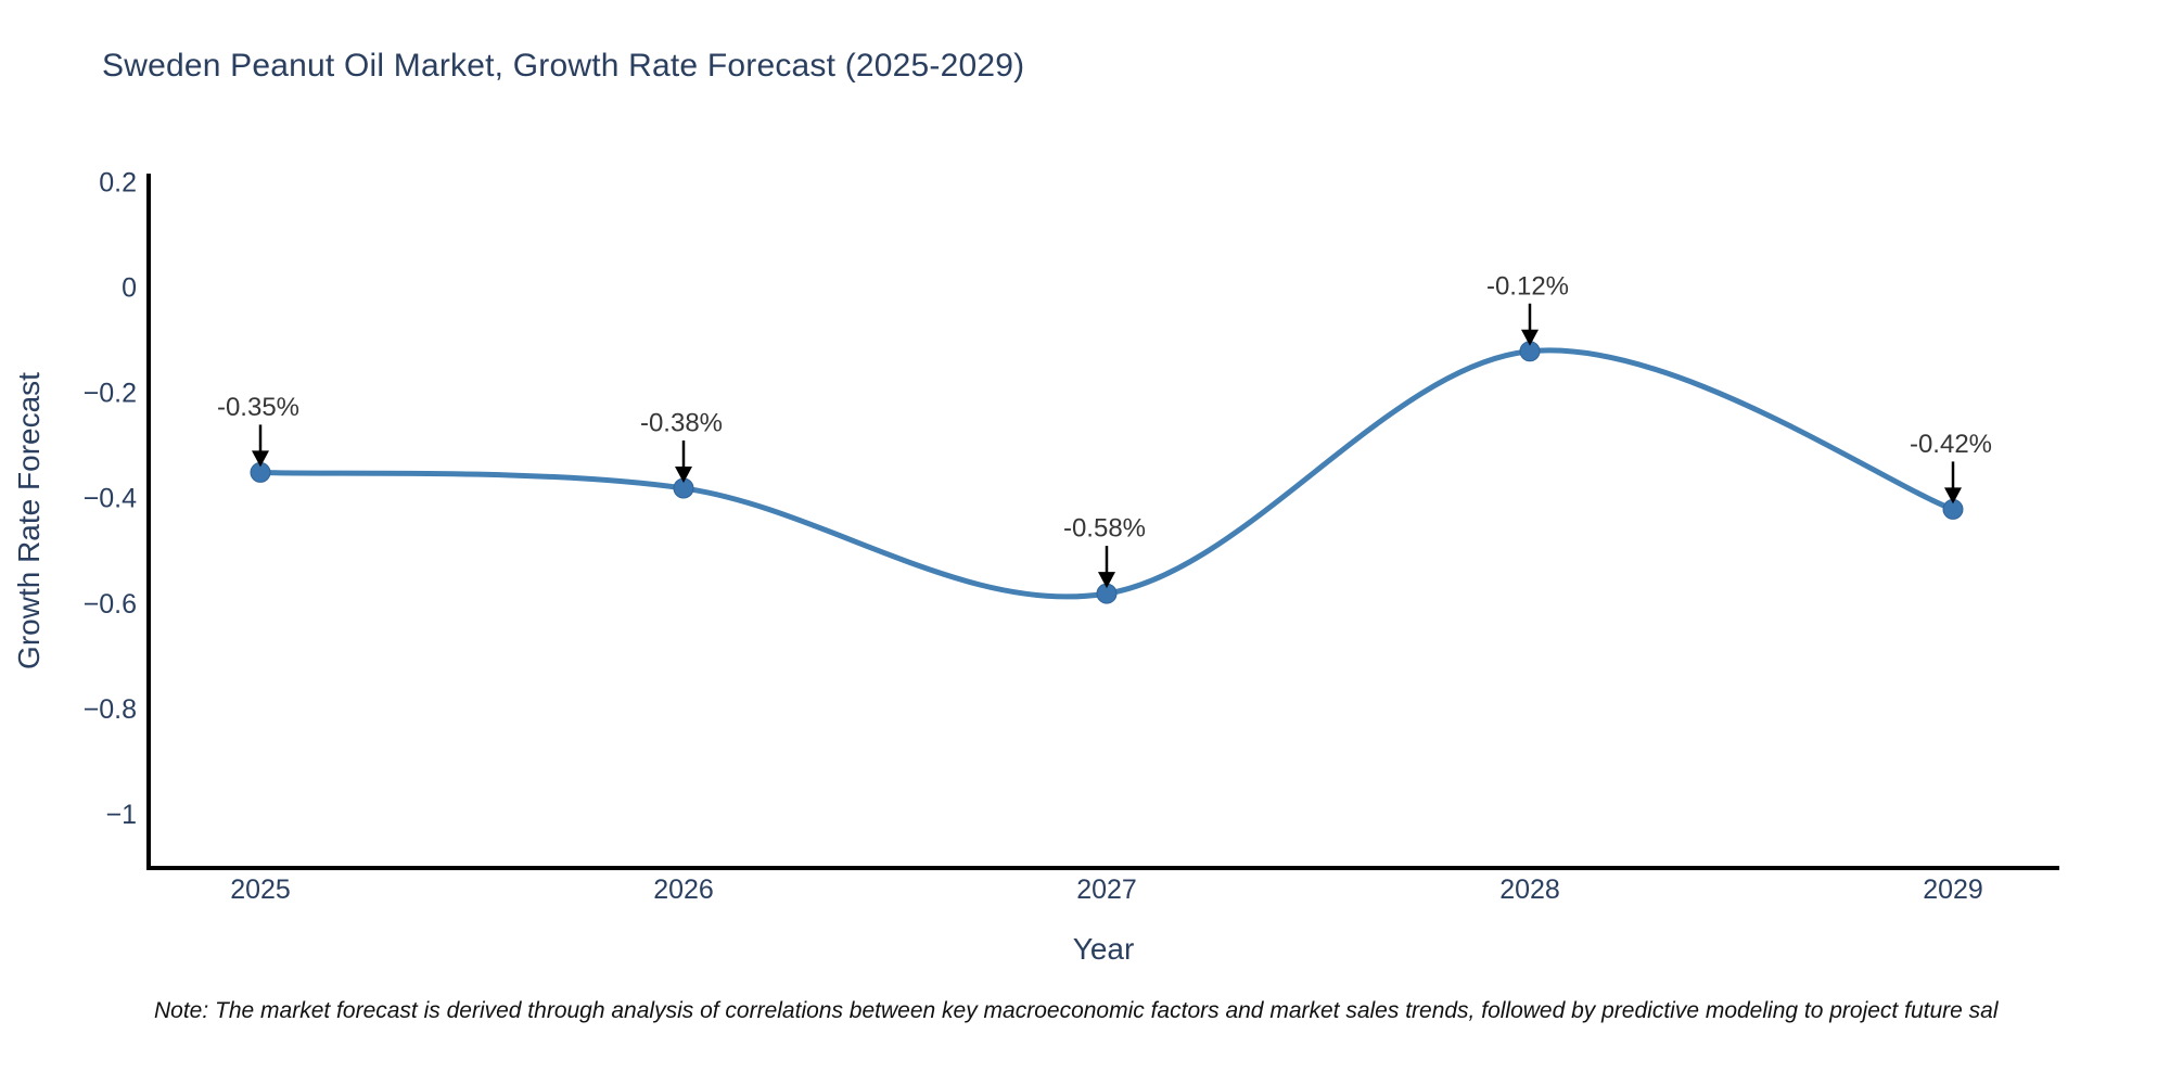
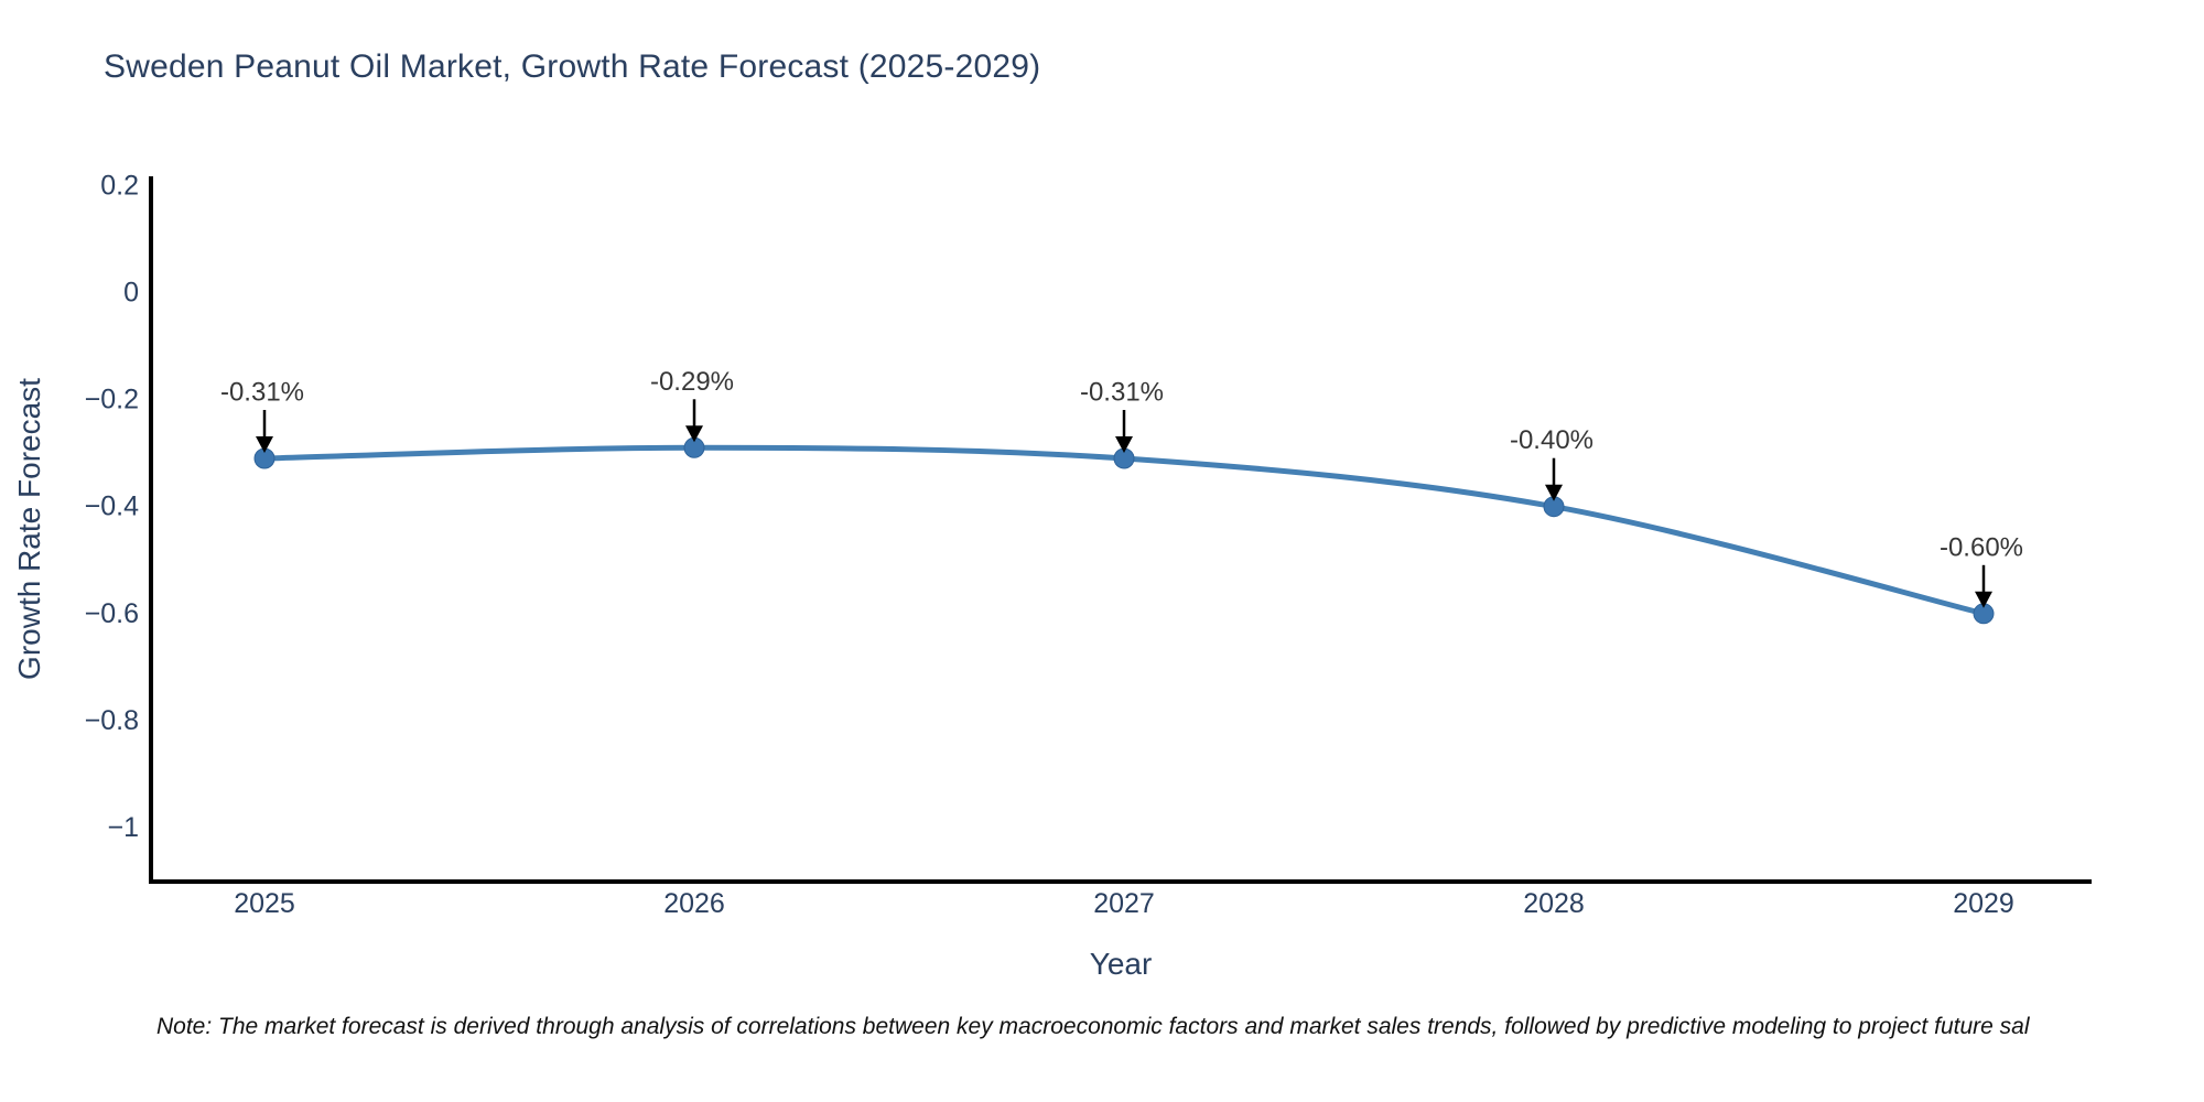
2025: -0.35% -> -0.31%
2026: -0.38% -> -0.29%
2027: -0.58% -> -0.31%
2028: -0.12% -> -0.40%
2029: -0.42% -> -0.60%
